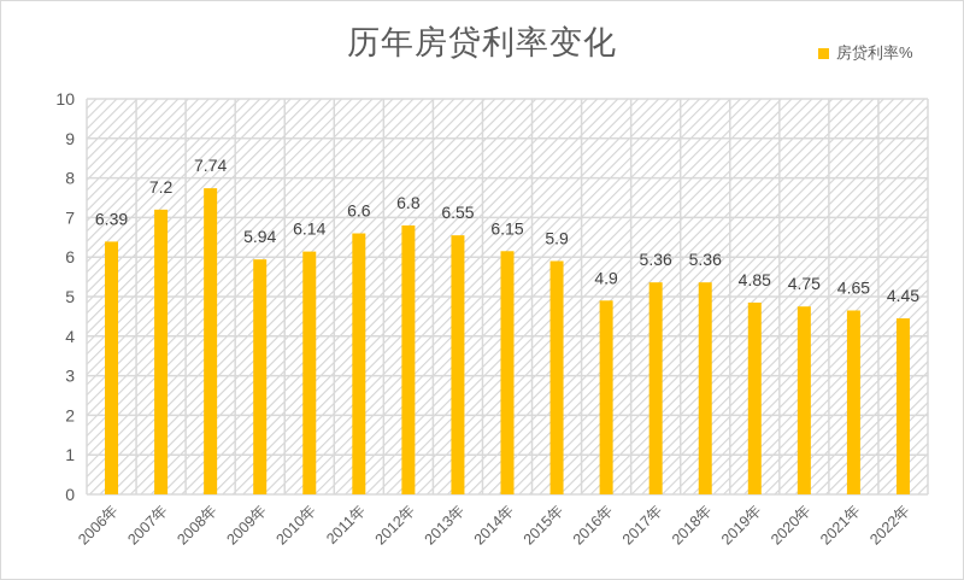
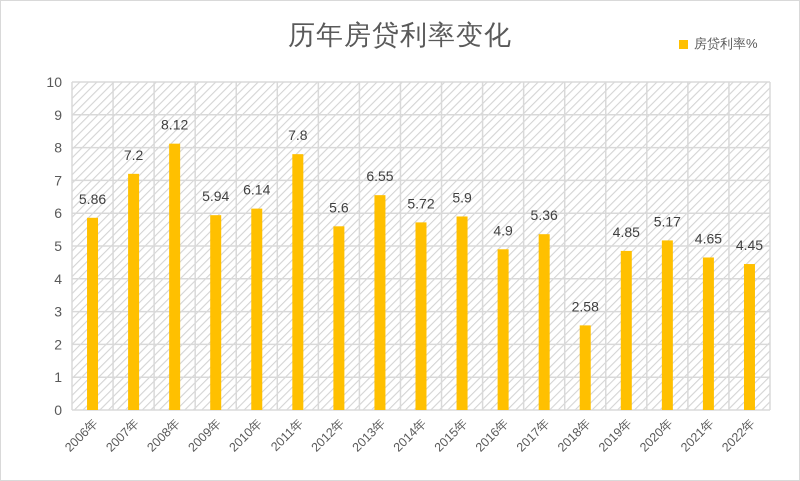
2006年: 6.39 -> 5.86
2008年: 7.74 -> 8.12
2011年: 6.6 -> 7.8
2012年: 6.8 -> 5.6
2014年: 6.15 -> 5.72
2018年: 5.36 -> 2.58
2020年: 4.75 -> 5.17
